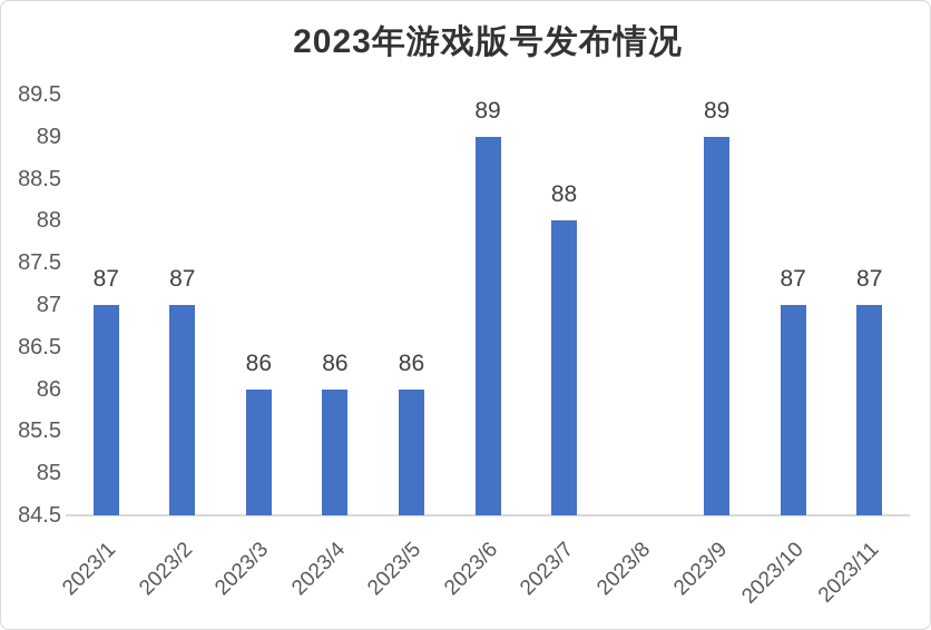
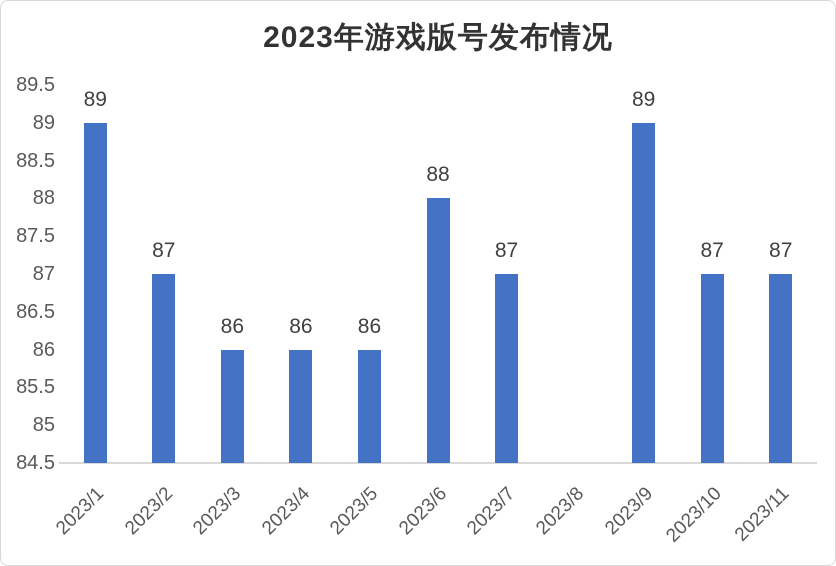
2023/1: 87 -> 89
2023/6: 89 -> 88
2023/7: 88 -> 87
